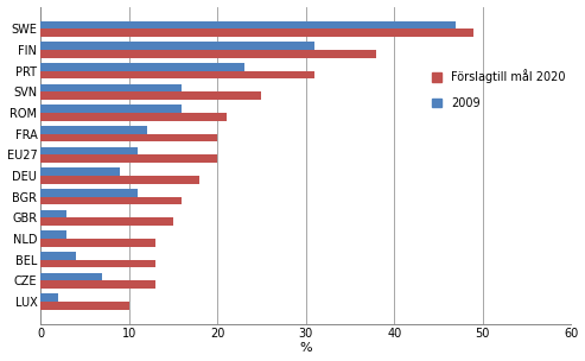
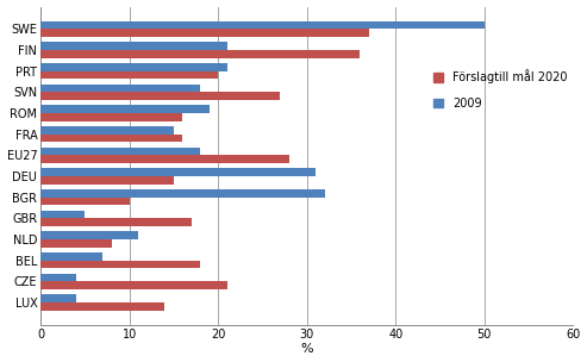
2009/SWE: 47 -> 50
Förslagtill mål 2020/SWE: 49 -> 37
2009/FIN: 31 -> 21
Förslagtill mål 2020/FIN: 38 -> 36
2009/PRT: 23 -> 21
Förslagtill mål 2020/PRT: 31 -> 20
2009/SVN: 16 -> 18
Förslagtill mål 2020/SVN: 25 -> 27
2009/ROM: 16 -> 19
Förslagtill mål 2020/ROM: 21 -> 16
2009/FRA: 12 -> 15
Förslagtill mål 2020/FRA: 20 -> 16
2009/EU27: 11 -> 18
Förslagtill mål 2020/EU27: 20 -> 28
2009/DEU: 9 -> 31
Förslagtill mål 2020/DEU: 18 -> 15
2009/BGR: 11 -> 32
Förslagtill mål 2020/BGR: 16 -> 10
2009/GBR: 3 -> 5
Förslagtill mål 2020/GBR: 15 -> 17
2009/NLD: 3 -> 11
Förslagtill mål 2020/NLD: 13 -> 8
2009/BEL: 4 -> 7
Förslagtill mål 2020/BEL: 13 -> 18
2009/CZE: 7 -> 4
Förslagtill mål 2020/CZE: 13 -> 21
2009/LUX: 2 -> 4
Förslagtill mål 2020/LUX: 10 -> 14
